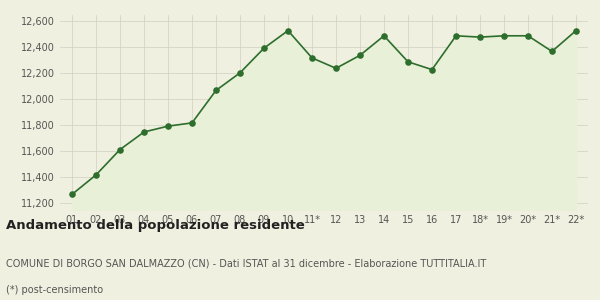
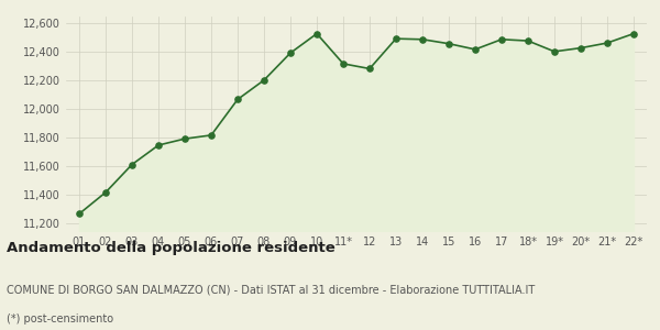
12: 12,240 -> 12,280
13: 12,340 -> 12,500
15: 12,290 -> 12,460
16: 12,230 -> 12,420
19*: 12,490 -> 12,400
20*: 12,490 -> 12,430
21*: 12,370 -> 12,460
